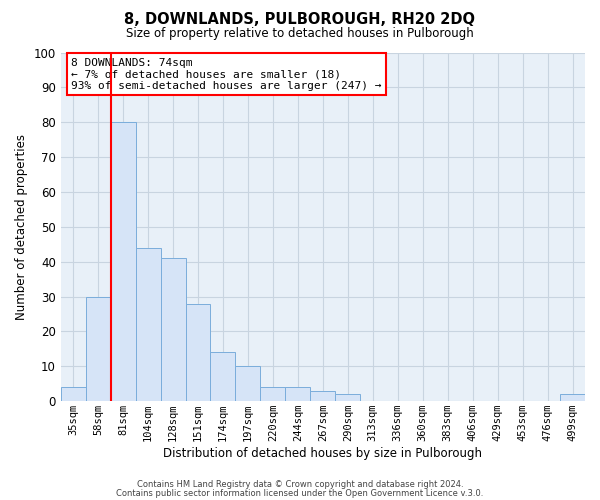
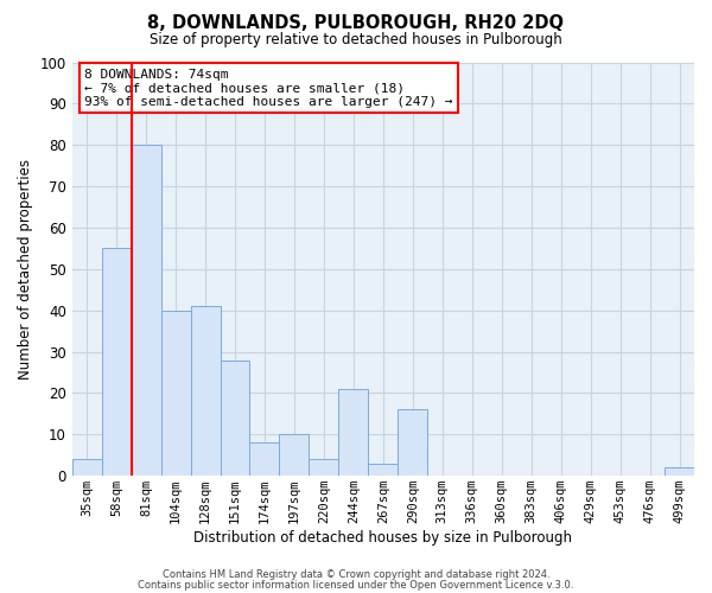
58sqm: 30 -> 55
104sqm: 44 -> 40
174sqm: 14 -> 8
244sqm: 4 -> 21
290sqm: 2 -> 16
